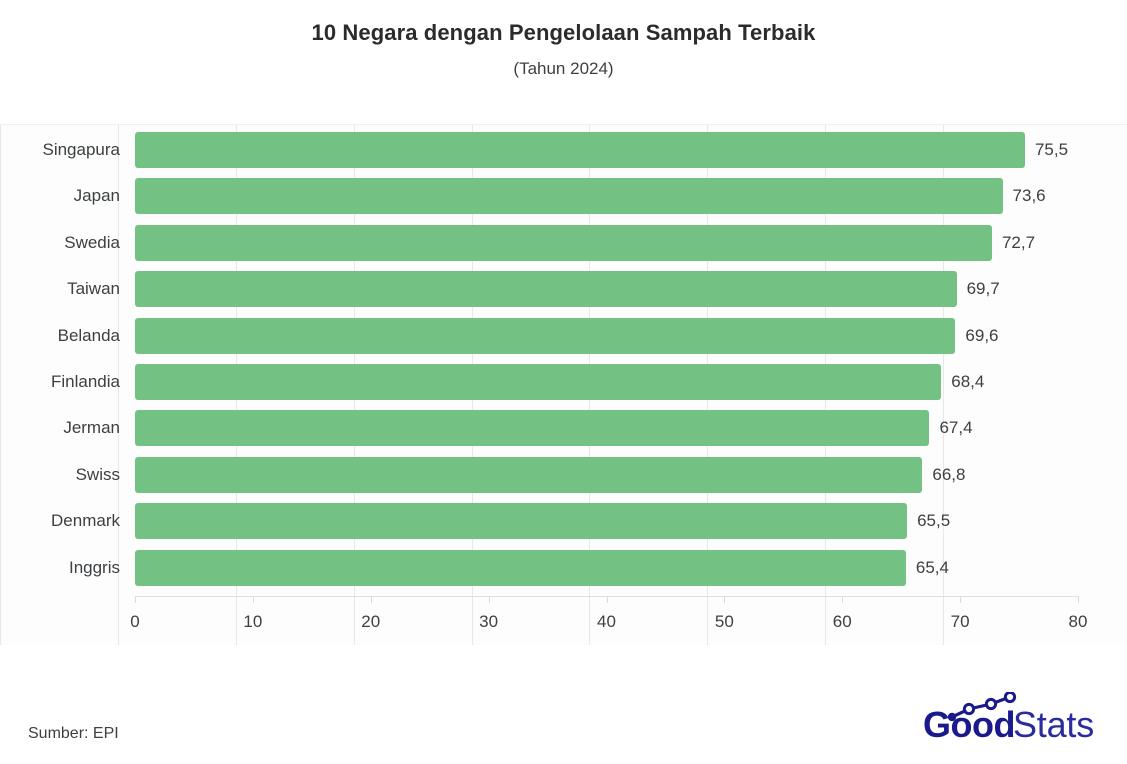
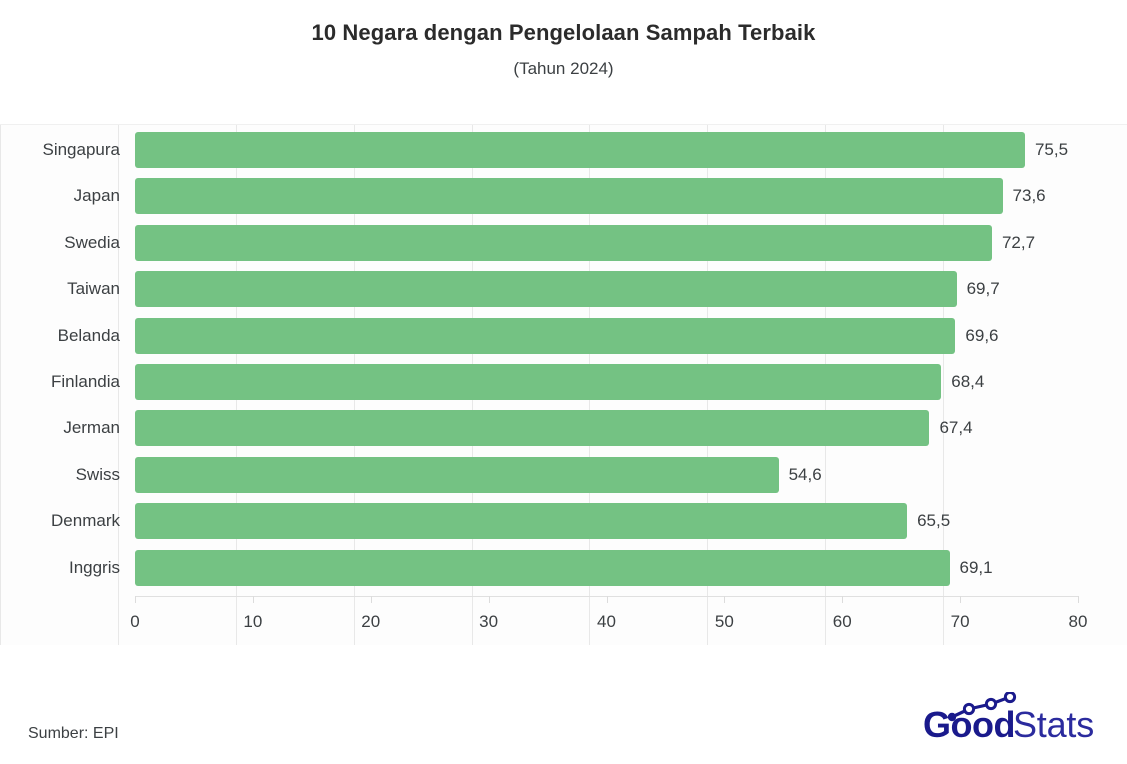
Swiss: 66,8 -> 54,6
Inggris: 65,4 -> 69,1
